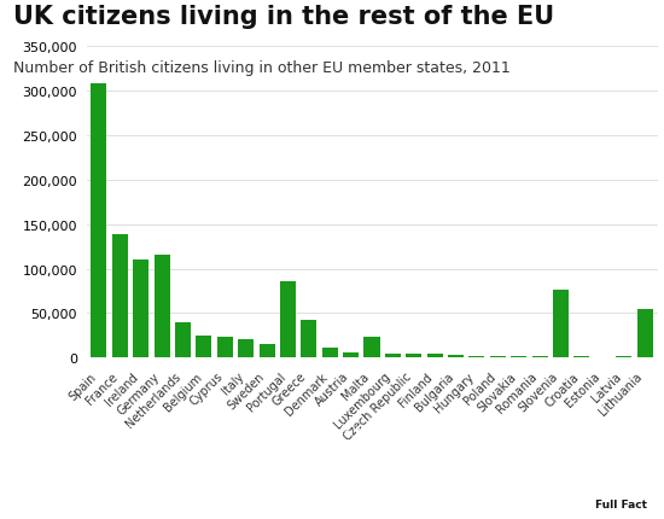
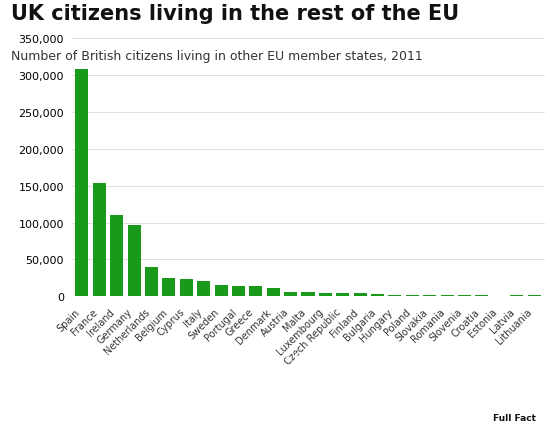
France: 138,000 -> 154,000
Germany: 116,000 -> 96,000
Portugal: 86,000 -> 14,000
Greece: 42,000 -> 14,000
Malta: 24,000 -> 6,000
Slovenia: 76,000 -> 2,000
Lithuania: 54,000 -> 2,000
